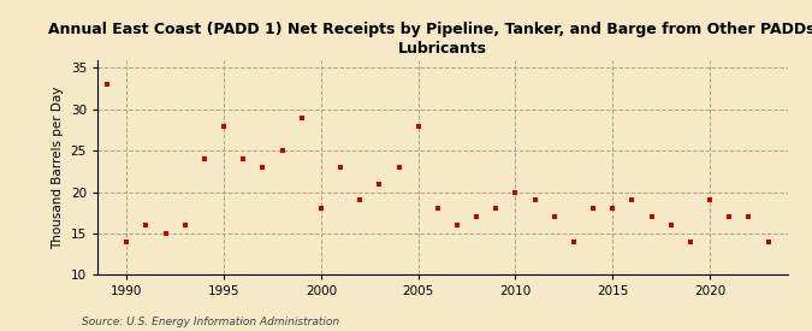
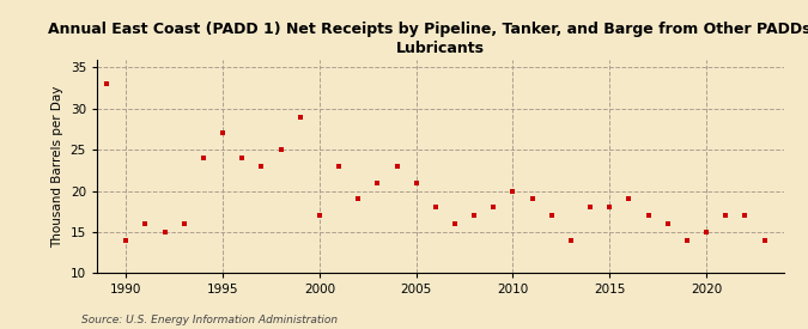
1995: 28 -> 27
2000: 18 -> 17
2005: 28 -> 21
2020: 19 -> 15
